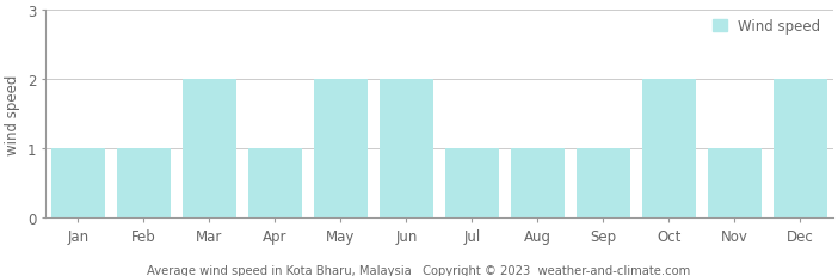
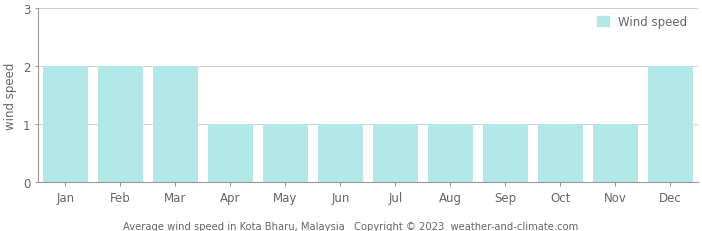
Jan: 1 -> 2
Feb: 1 -> 2
May: 2 -> 1
Jun: 2 -> 1
Oct: 2 -> 1
